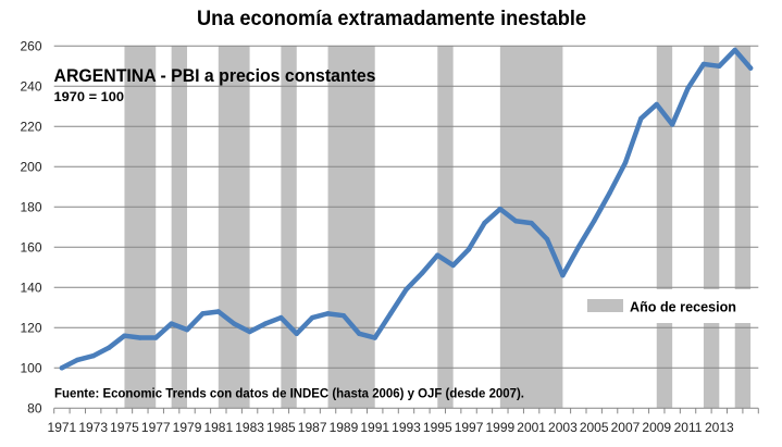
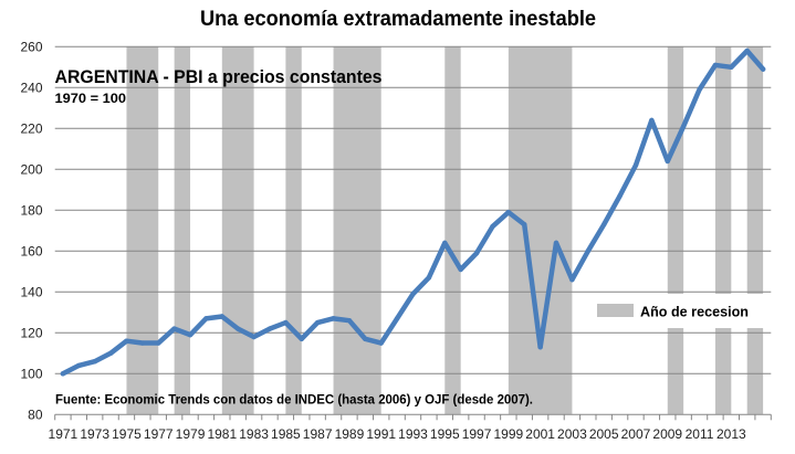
1995: 156 -> 164
2001: 172 -> 113
2009: 231 -> 204
